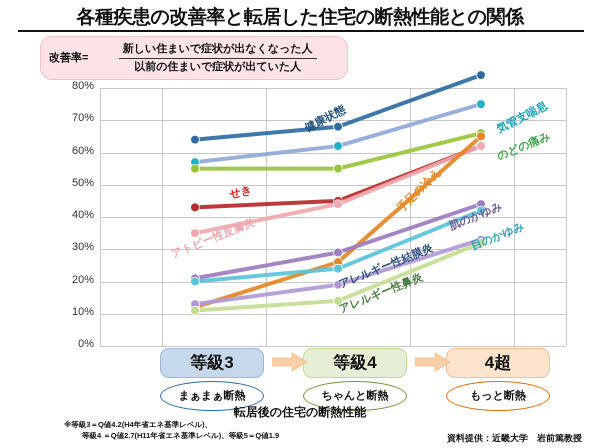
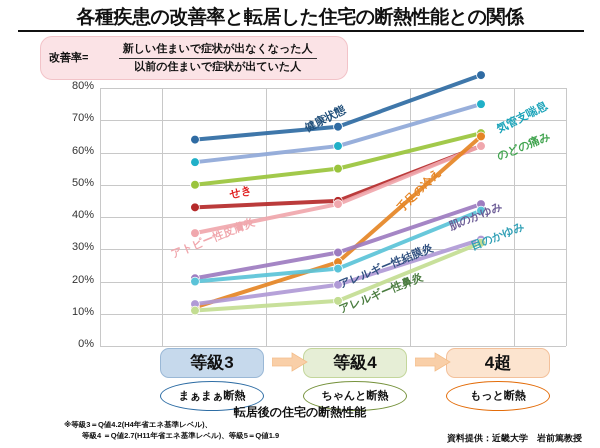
のどの痛み/等級3: 55% -> 50%
